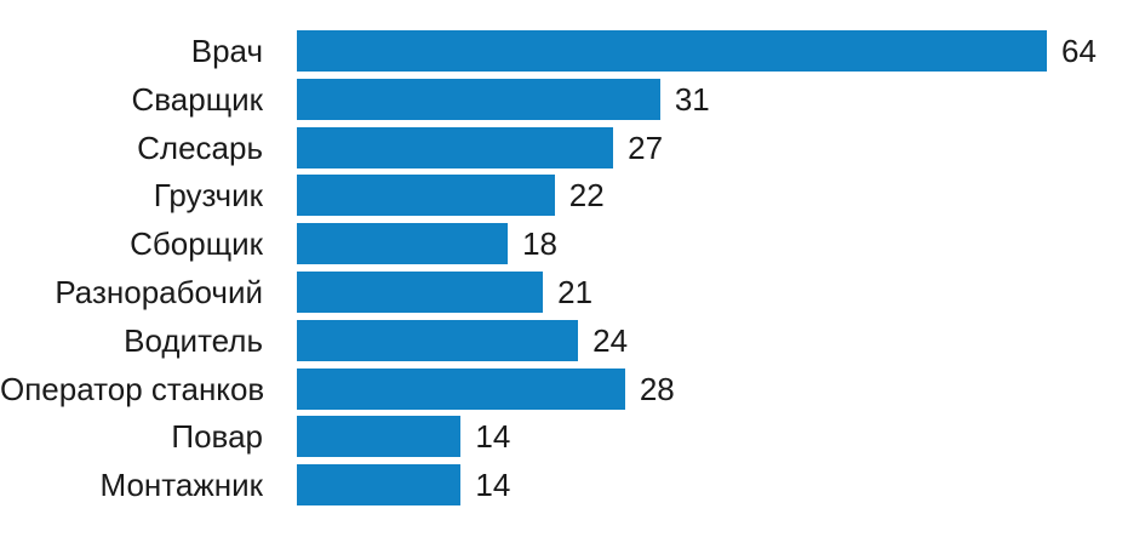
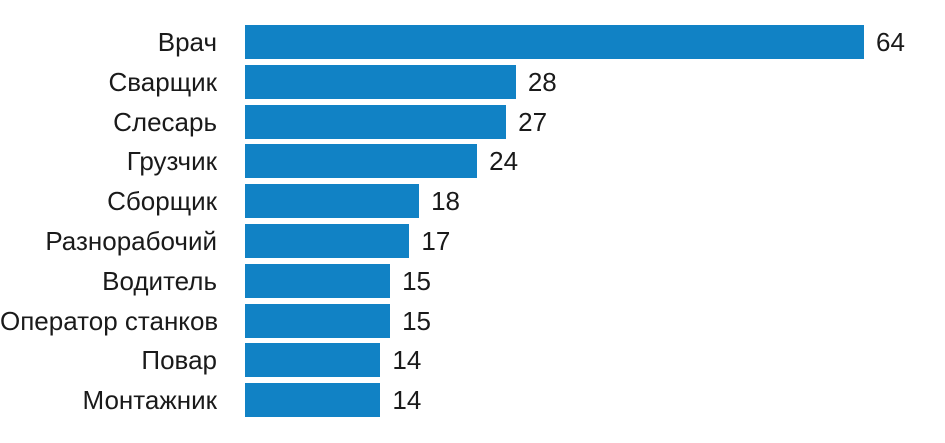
Сварщик: 31 -> 28
Грузчик: 22 -> 24
Разнорабочий: 21 -> 17
Водитель: 24 -> 15
Оператор станков: 28 -> 15
